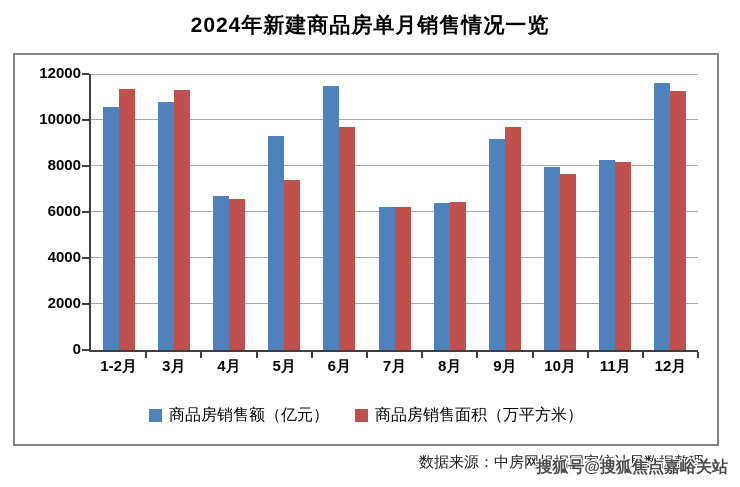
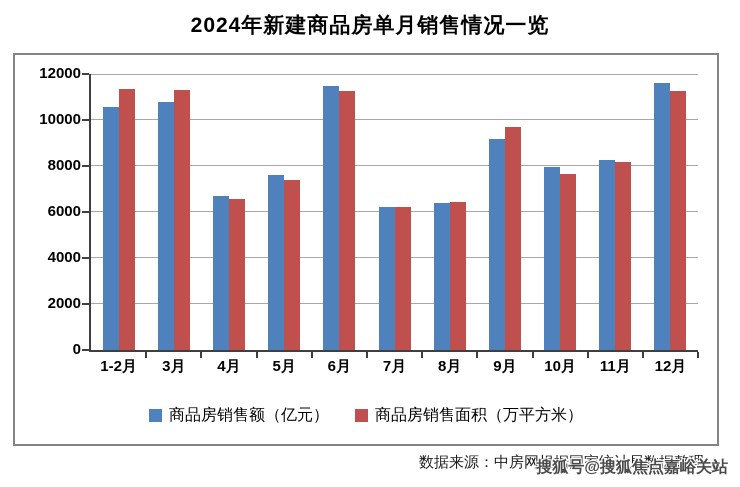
商品房销售额（亿元）/5月: 9300 -> 7600
商品房销售面积（万平方米）/6月: 9700 -> 11300
